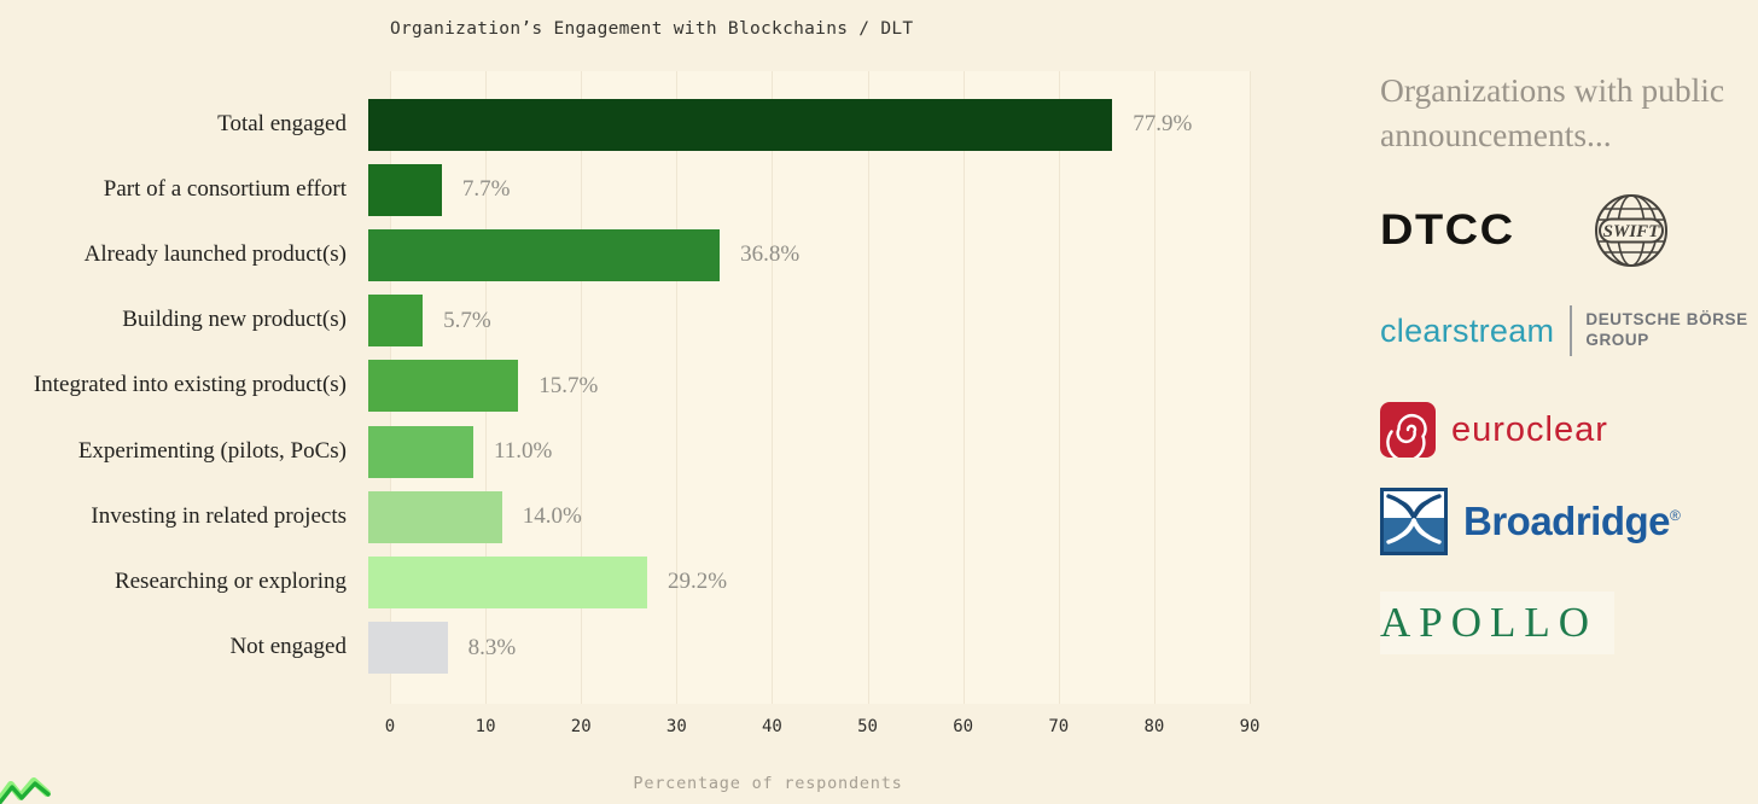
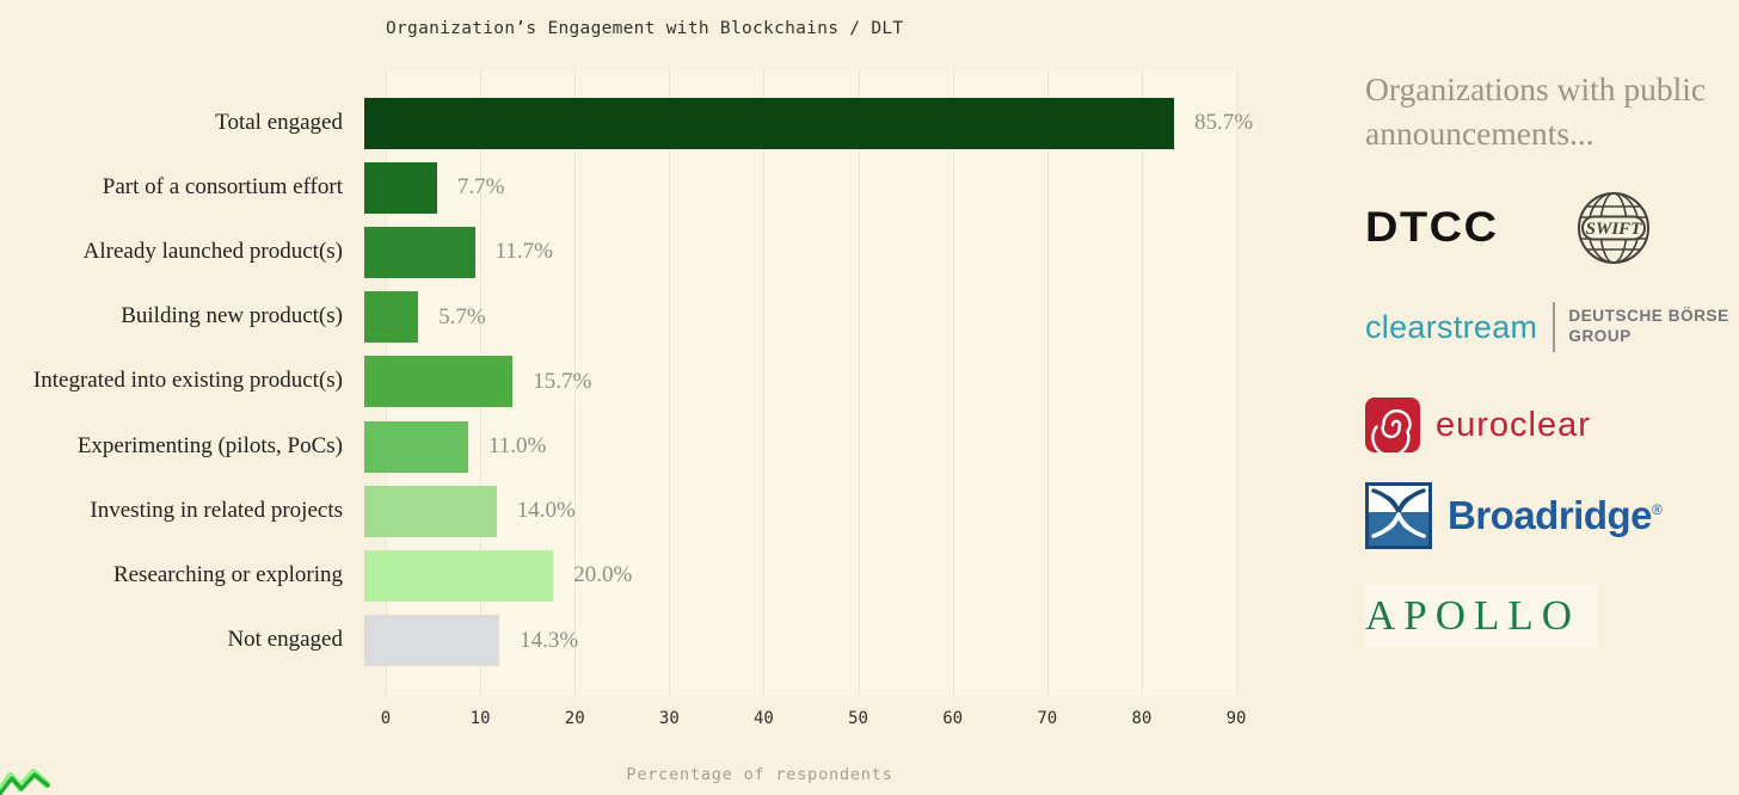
Total engaged: 77.9% -> 85.7%
Already launched product(s): 36.8% -> 11.7%
Researching or exploring: 29.2% -> 20.0%
Not engaged: 8.3% -> 14.3%
